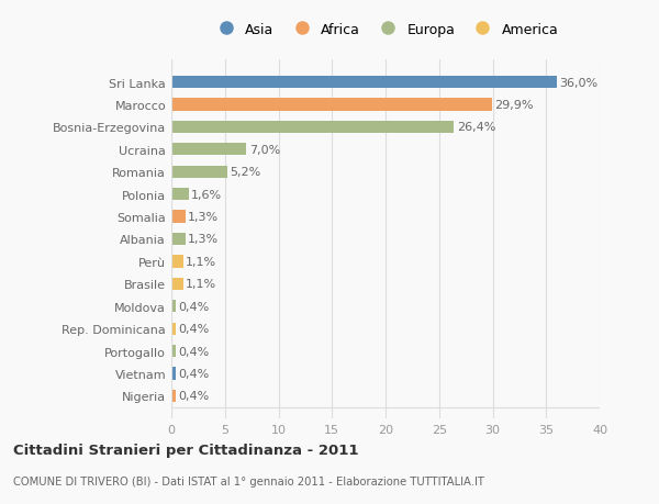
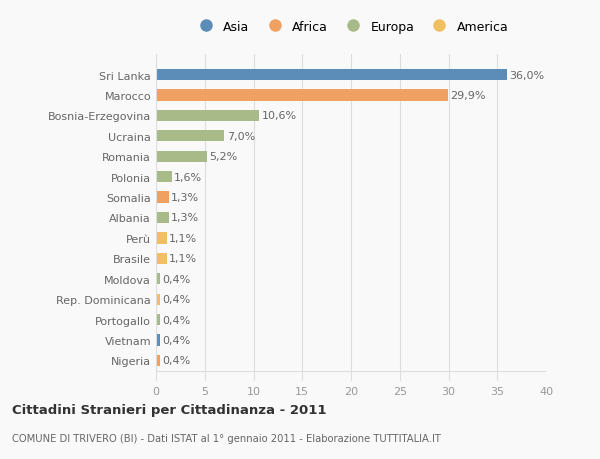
Bosnia-Erzegovina: 26,4% -> 10,6%
